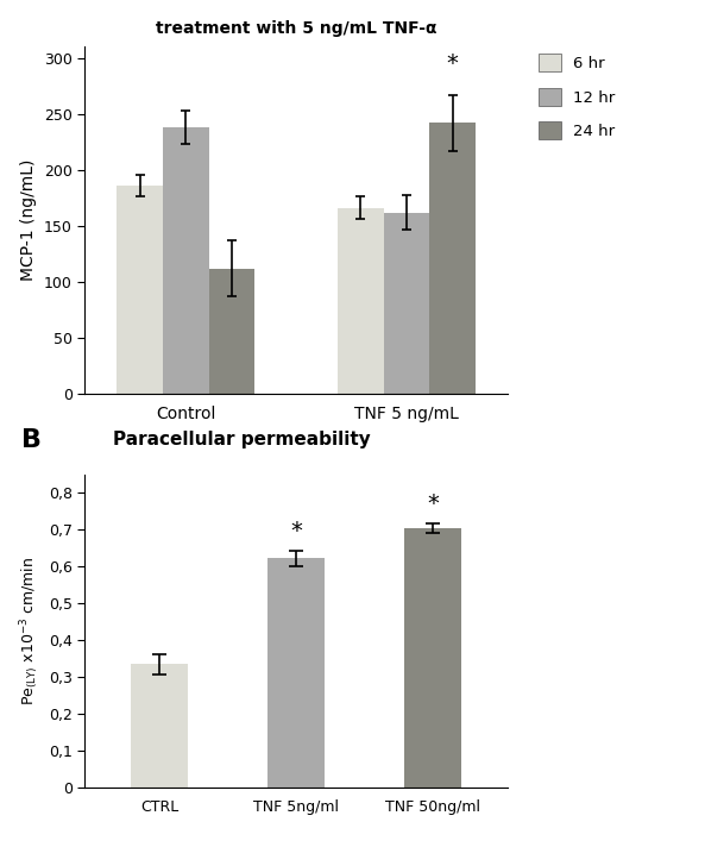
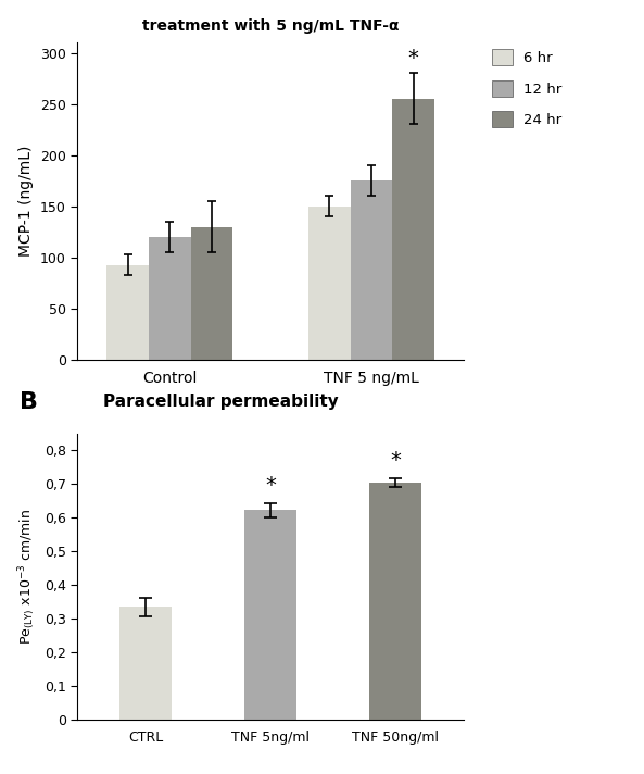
treatment with 5 ng/mL TNF-α/6 hr/Control: 186 -> 93
treatment with 5 ng/mL TNF-α/12 hr/Control: 238 -> 120
treatment with 5 ng/mL TNF-α/24 hr/Control: 112 -> 130
treatment with 5 ng/mL TNF-α/6 hr/TNF 5 ng/mL: 166 -> 150
treatment with 5 ng/mL TNF-α/12 hr/TNF 5 ng/mL: 162 -> 175
treatment with 5 ng/mL TNF-α/24 hr/TNF 5 ng/mL: 242 -> 255
